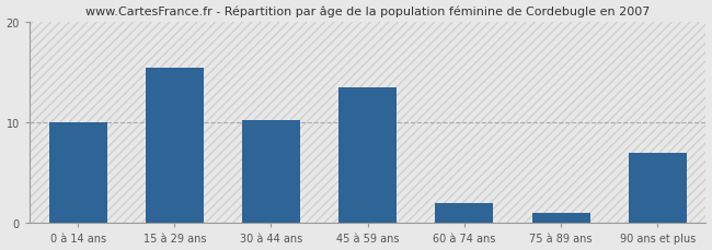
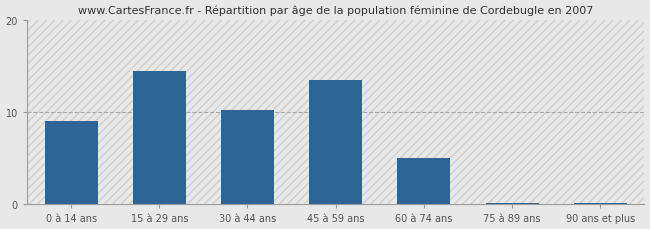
0 à 14 ans: 10.0 -> 9.0
15 à 29 ans: 15.4 -> 14.5
60 à 74 ans: 2.0 -> 5.0
75 à 89 ans: 1.0 -> 0.2
90 ans et plus: 7.0 -> 0.2
